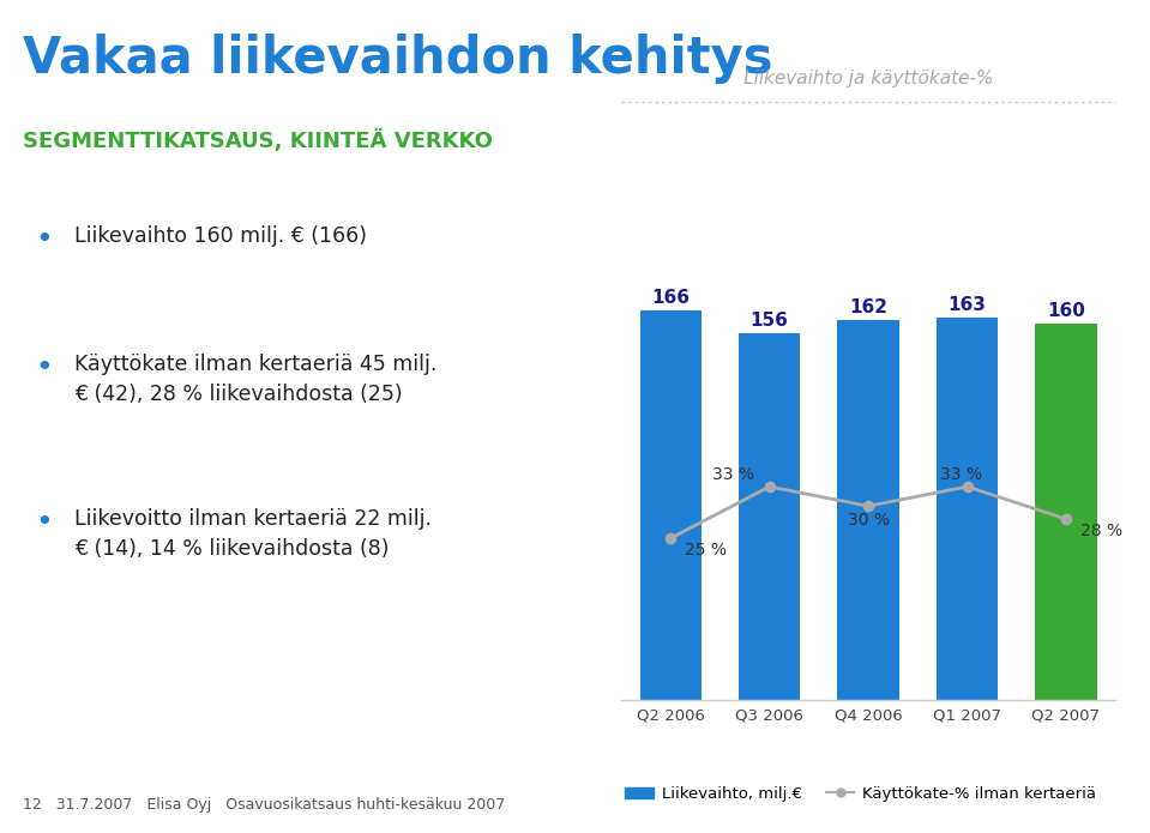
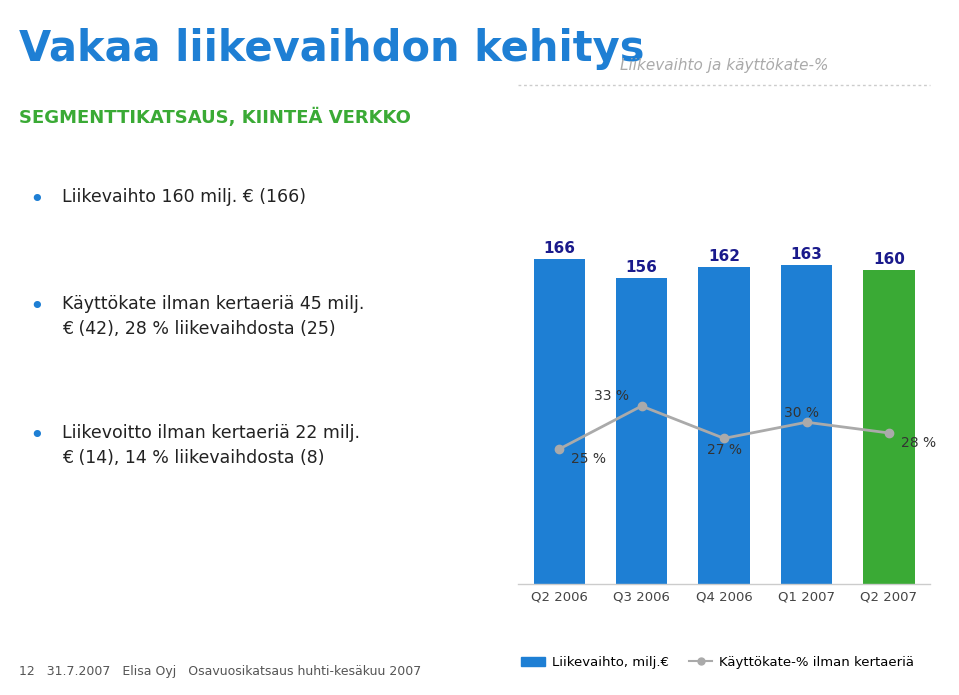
Käyttökate-% ilman kertaeriä/Q4 2006: 30 -> 27
Käyttökate-% ilman kertaeriä/Q1 2007: 33 -> 30
